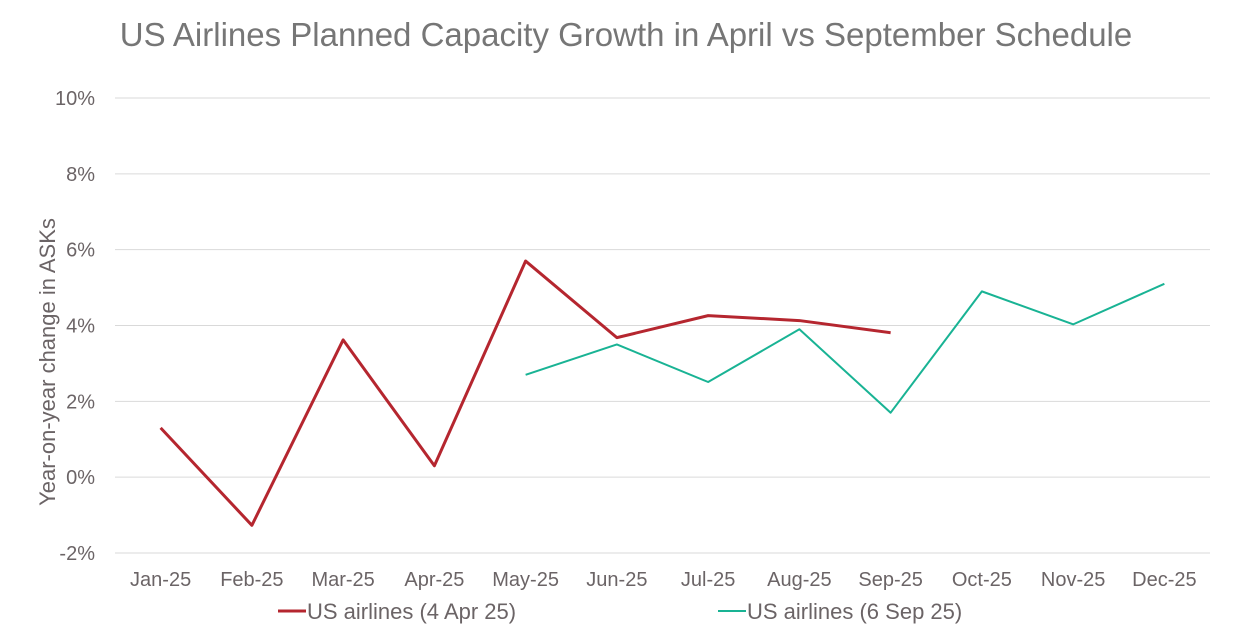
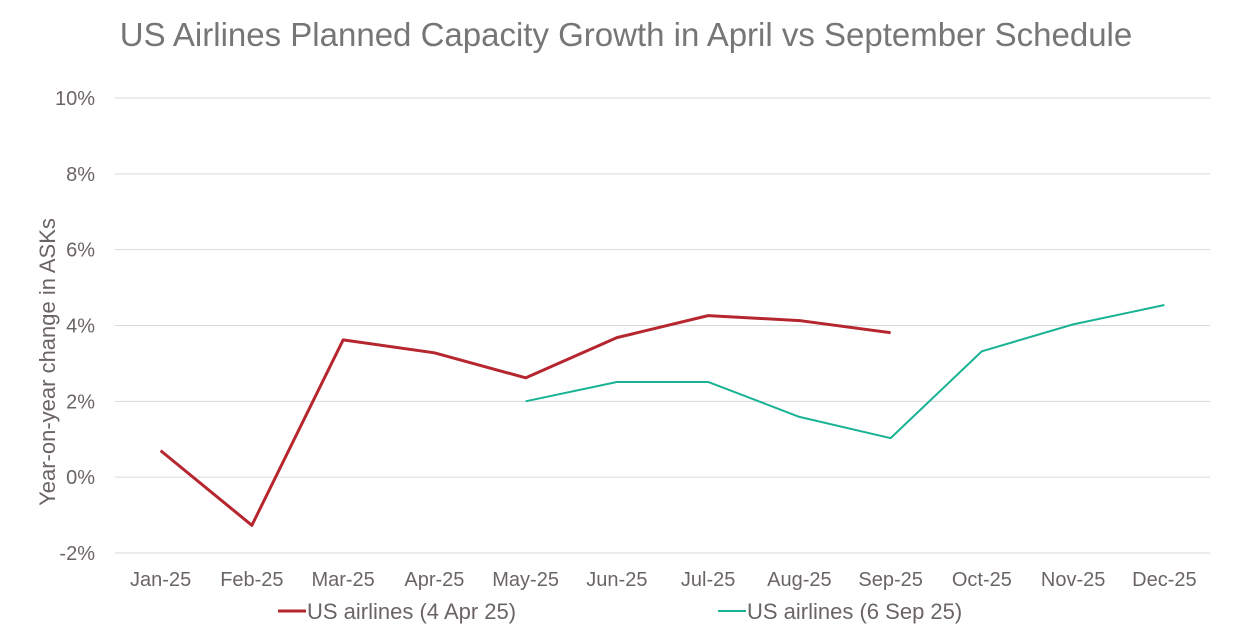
US airlines (4 Apr 25)/Jan-25: 1.3% -> 0.7%
US airlines (4 Apr 25)/Apr-25: 0.3% -> 3.3%
US airlines (4 Apr 25)/May-25: 5.7% -> 2.6%
US airlines (6 Sep 25)/May-25: 2.7% -> 2.0%
US airlines (6 Sep 25)/Jun-25: 3.5% -> 2.5%
US airlines (6 Sep 25)/Aug-25: 3.9% -> 1.6%
US airlines (6 Sep 25)/Sep-25: 1.7% -> 1.0%
US airlines (6 Sep 25)/Oct-25: 4.9% -> 3.3%
US airlines (6 Sep 25)/Dec-25: 5.1% -> 4.5%
